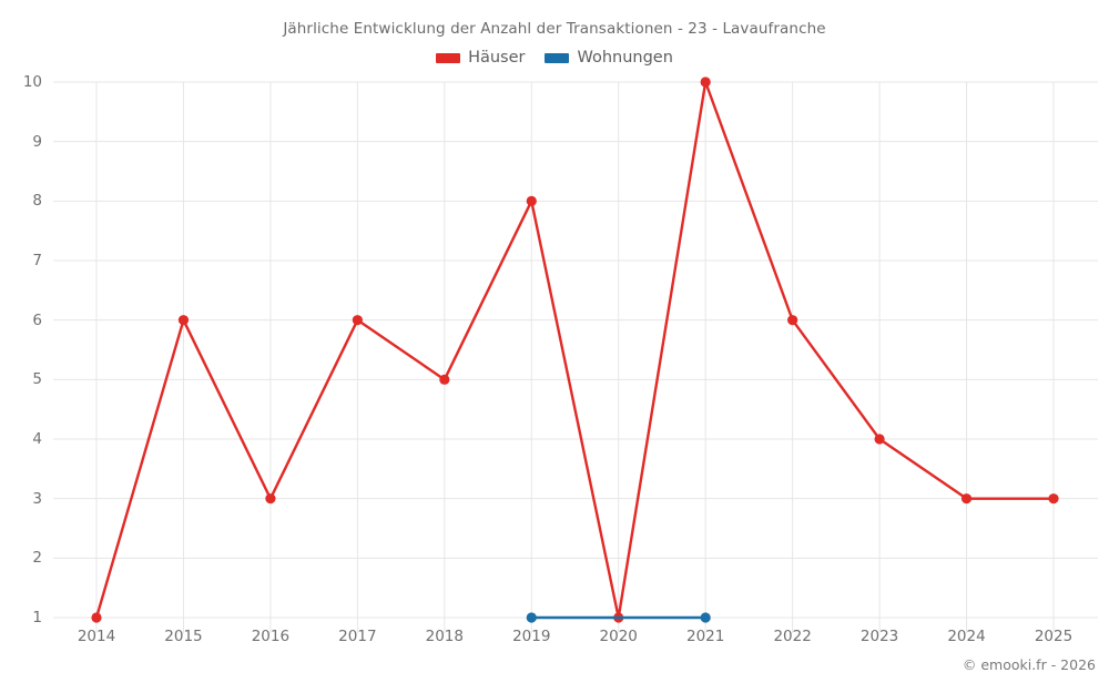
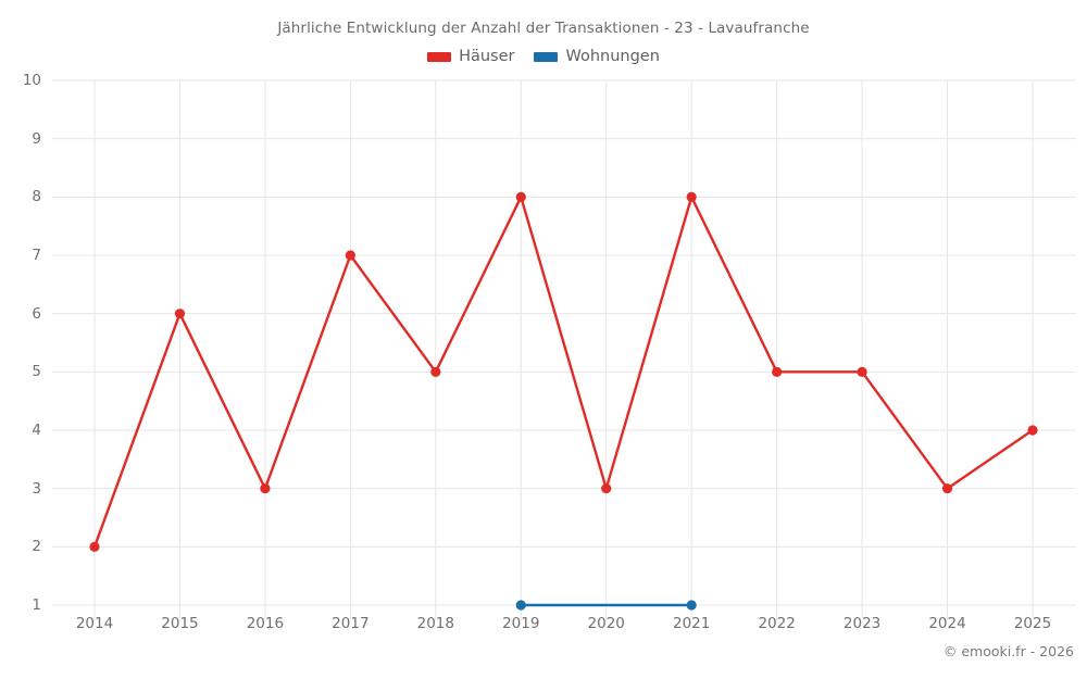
Häuser/2014: 1 -> 2
Häuser/2017: 6 -> 7
Häuser/2020: 1 -> 3
Häuser/2021: 10 -> 8
Häuser/2022: 6 -> 5
Häuser/2023: 4 -> 5
Häuser/2025: 3 -> 4
